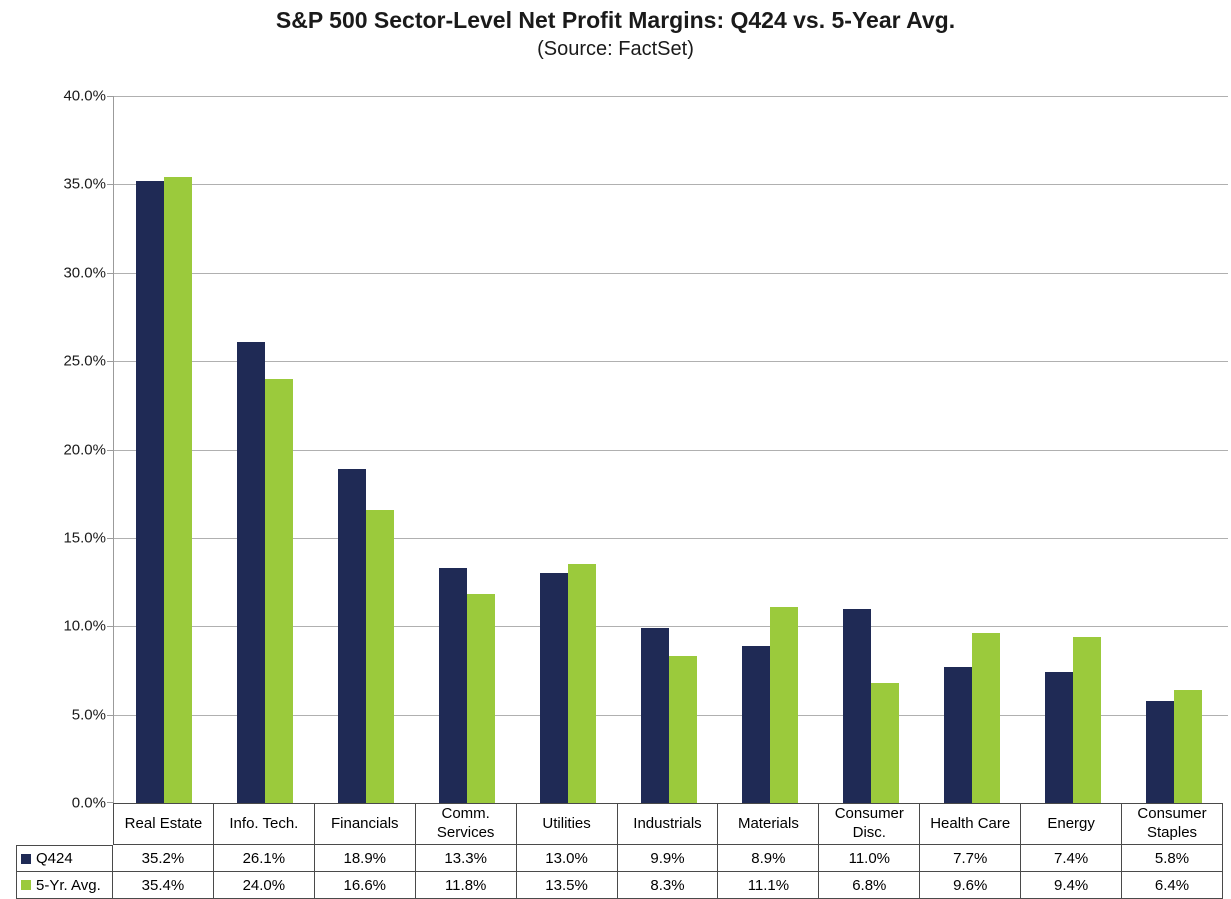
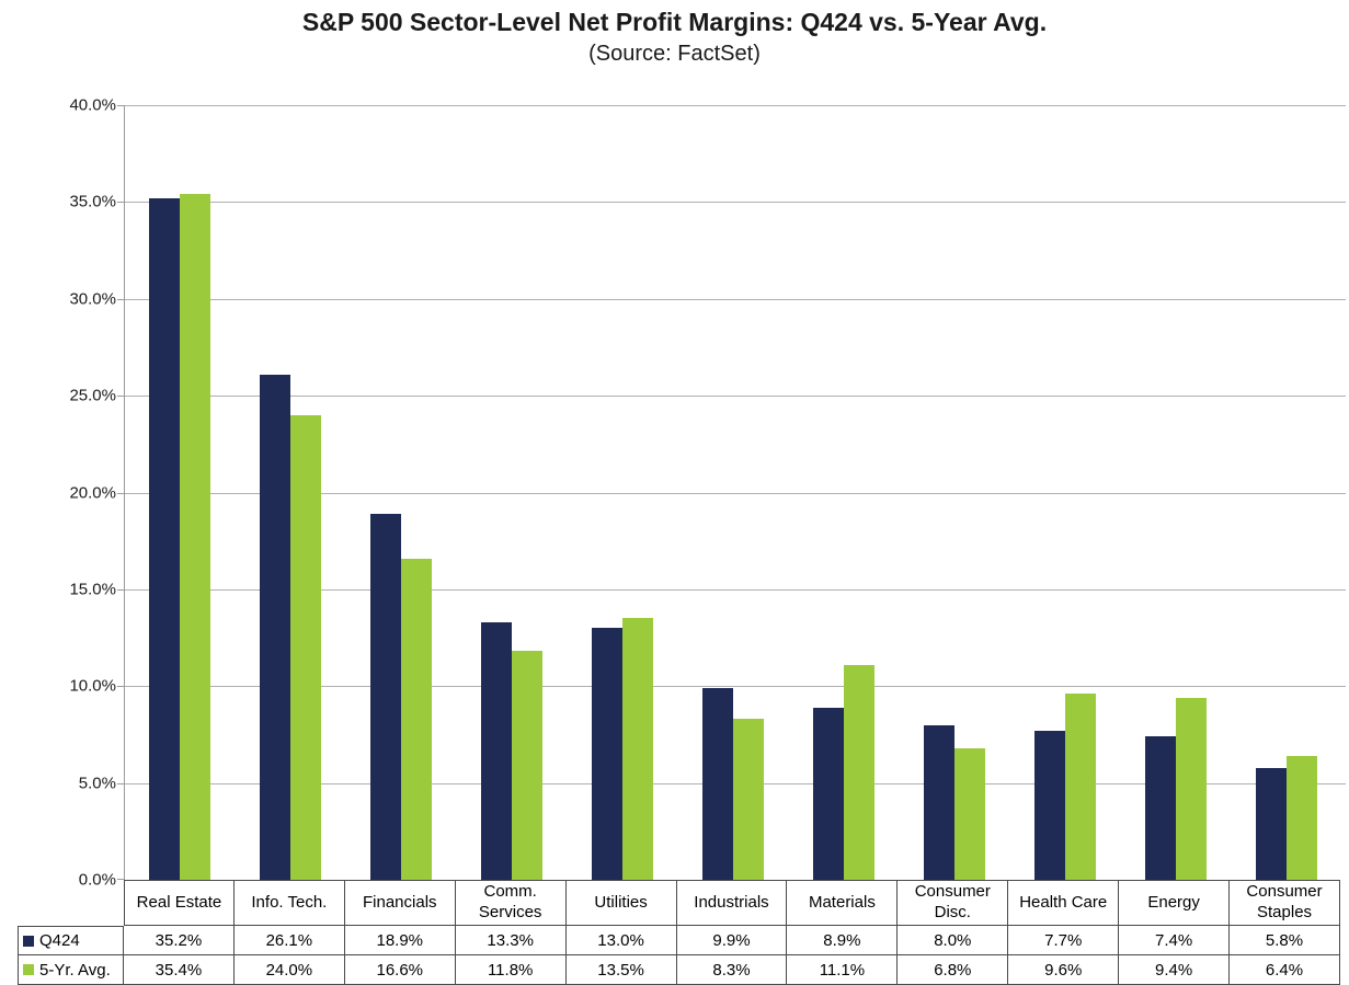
Q424/Consumer Disc.: 11.0% -> 8.0%
